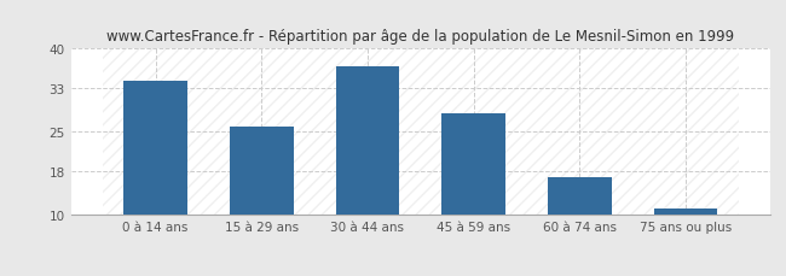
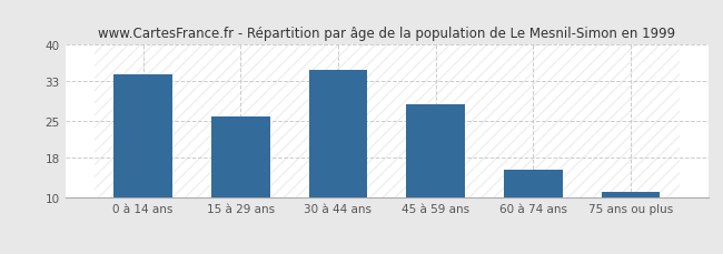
30 à 44 ans: 36.8 -> 35.0
60 à 74 ans: 16.8 -> 15.5
